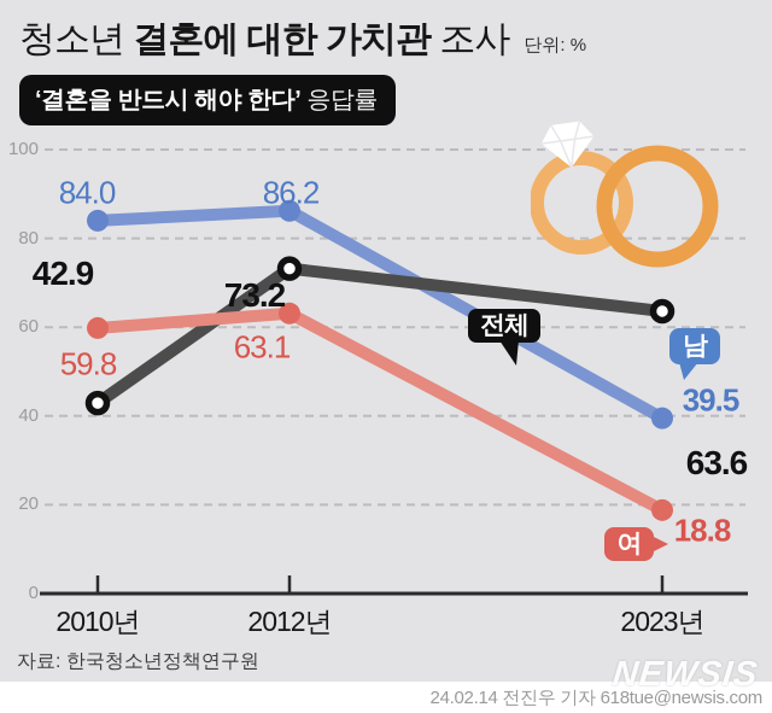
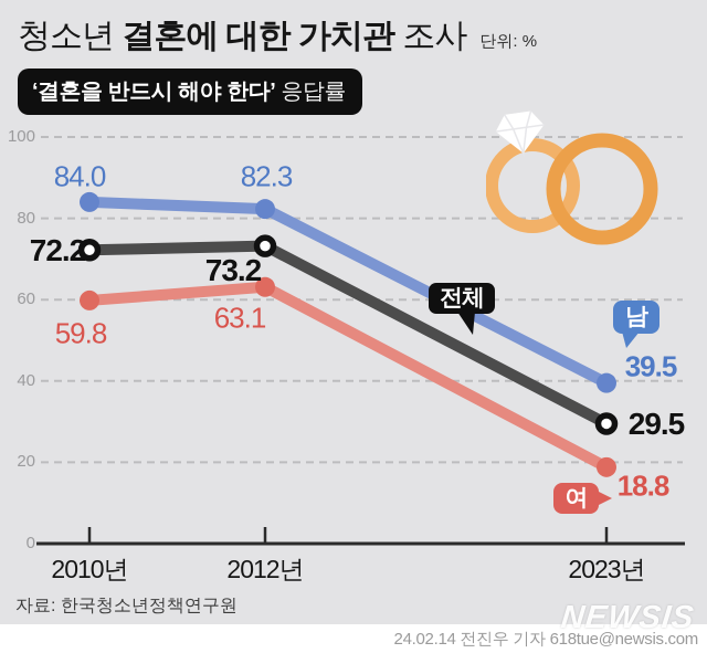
전체/2010년: 42.9 -> 72.2
남/2012년: 86.2 -> 82.3
전체/2023년: 63.6 -> 29.5
